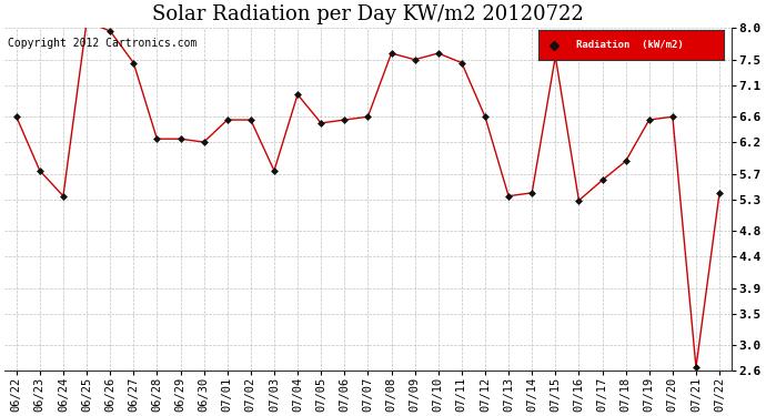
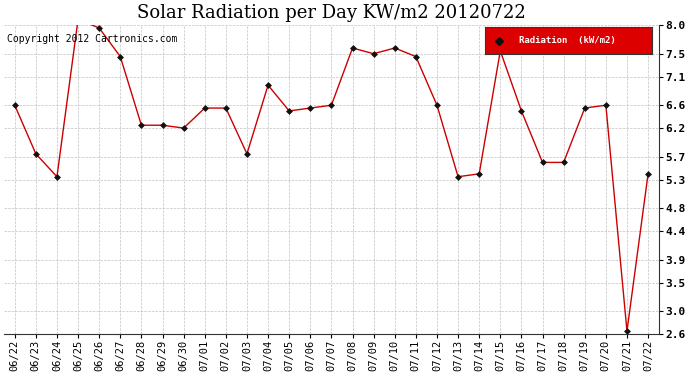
07/16: 5.28 -> 6.50
07/18: 5.90 -> 5.60
